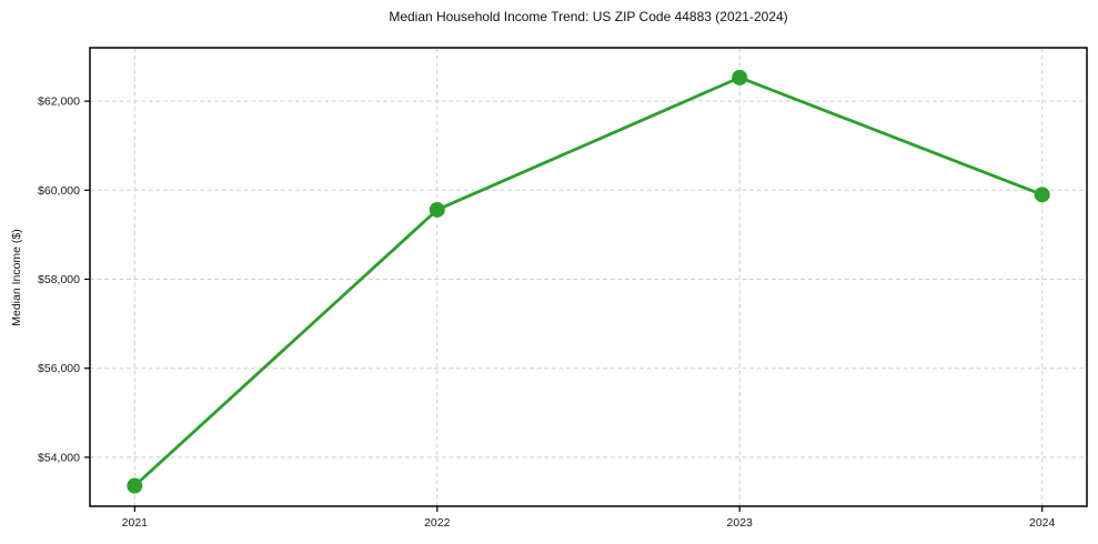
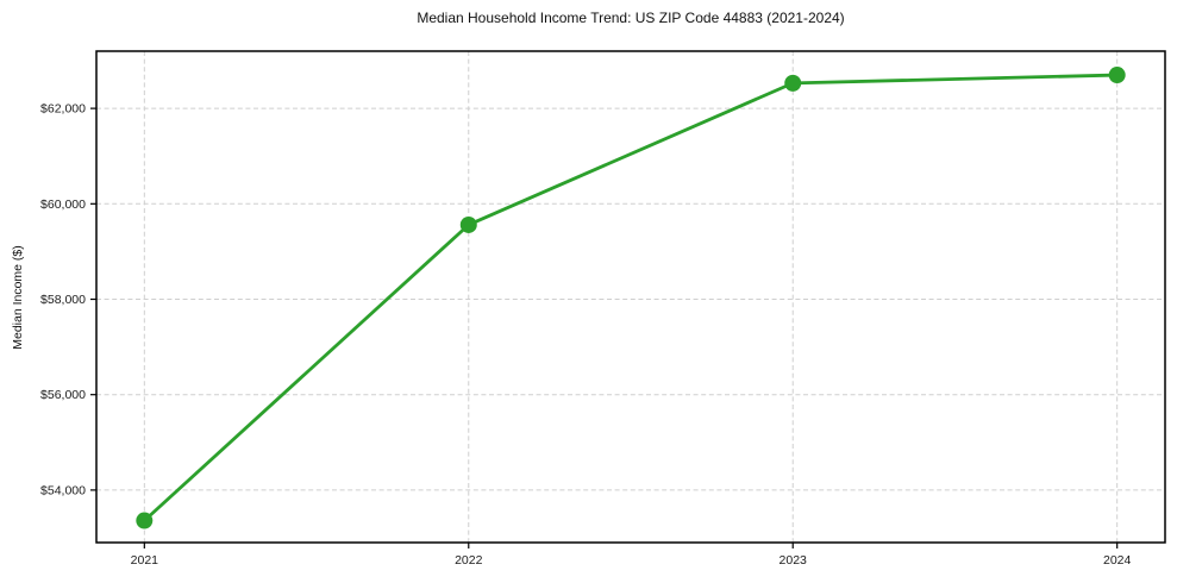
2024: $59900 -> $62700
